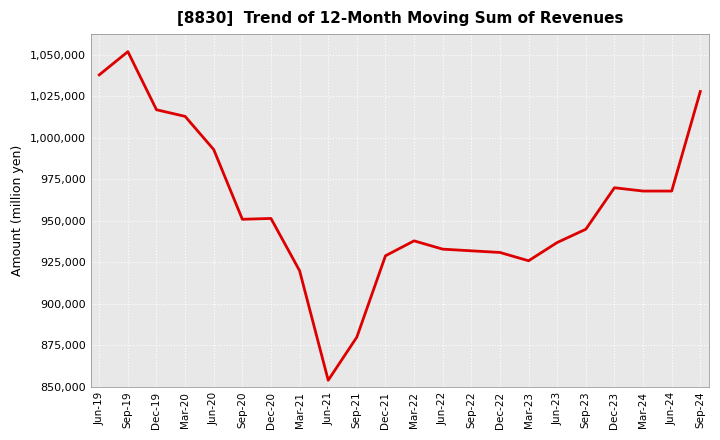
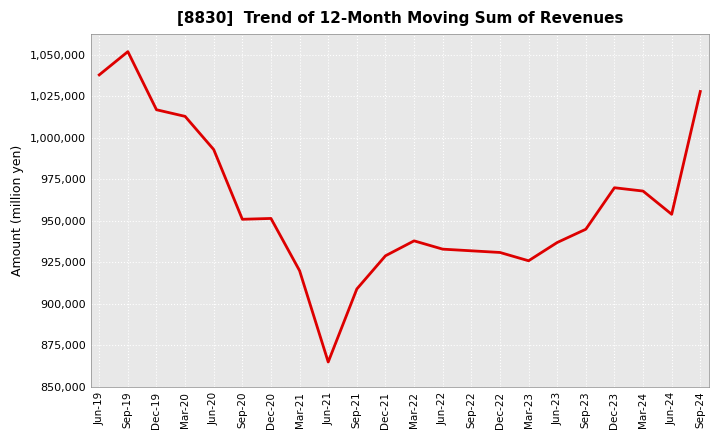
Jun-21: 854,000 -> 865,000
Sep-21: 880,000 -> 909,000
Jun-24: 968,000 -> 954,000
